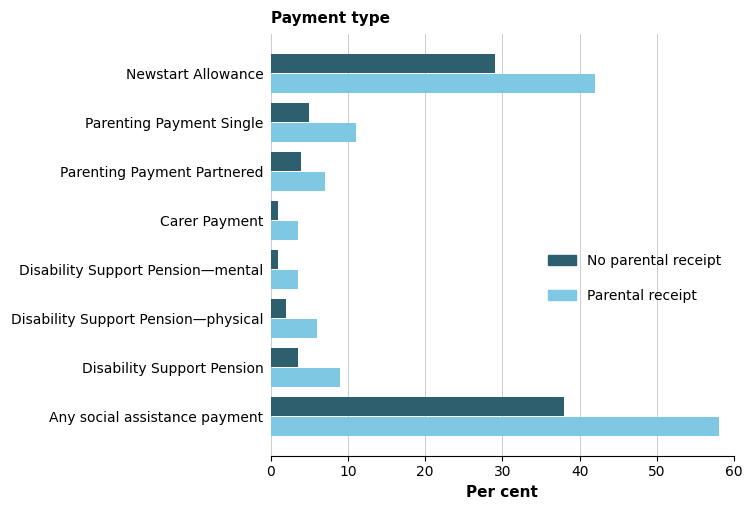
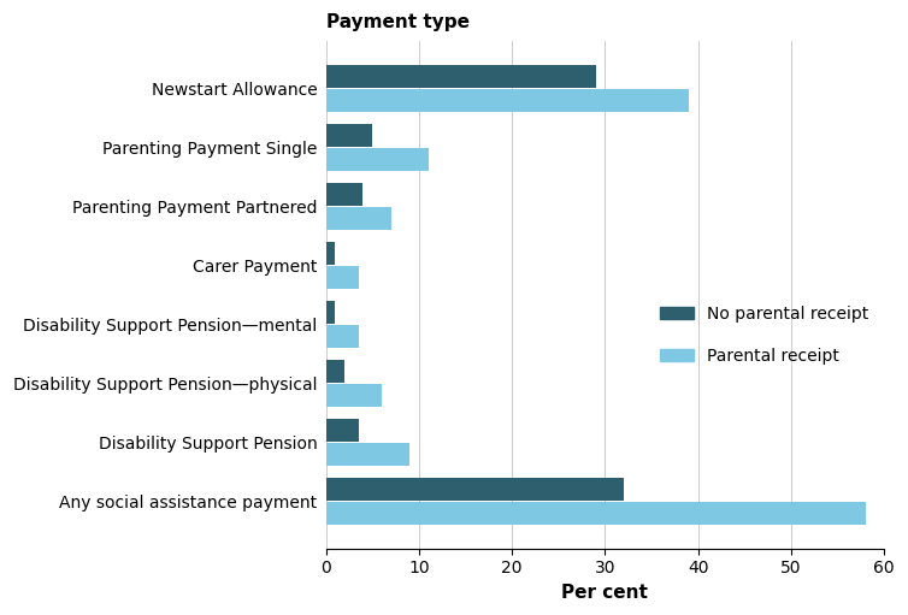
Parental receipt/Newstart Allowance: 42.0 -> 39.0
No parental receipt/Any social assistance payment: 38.0 -> 32.0
